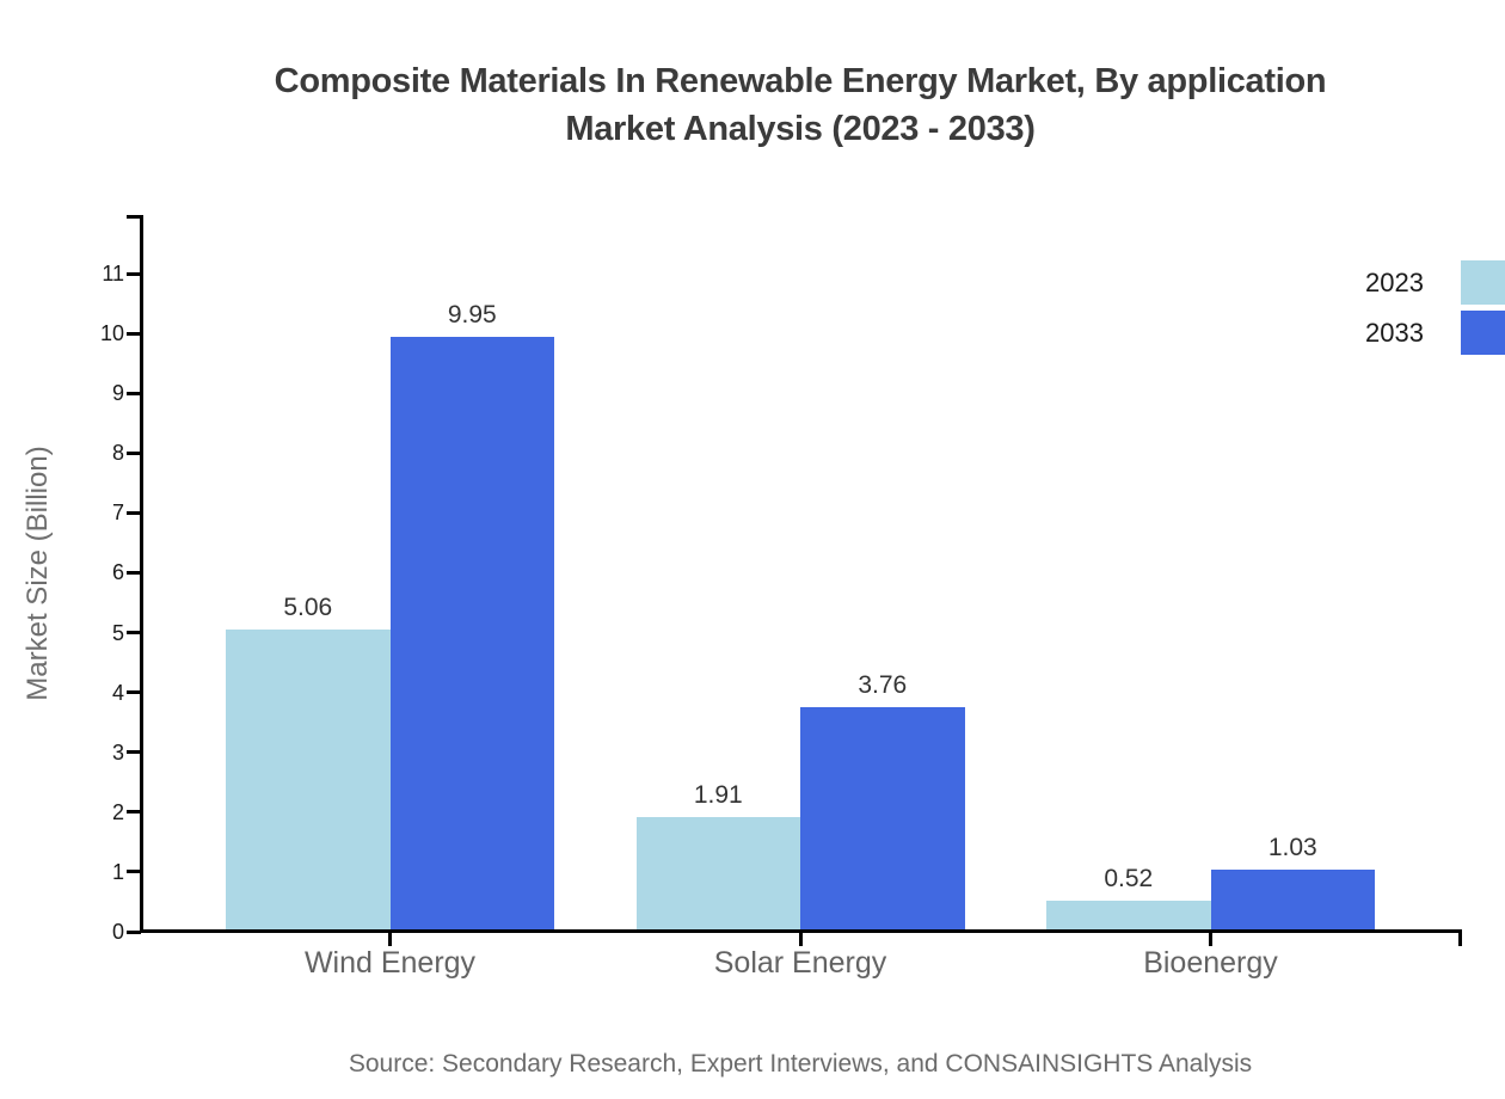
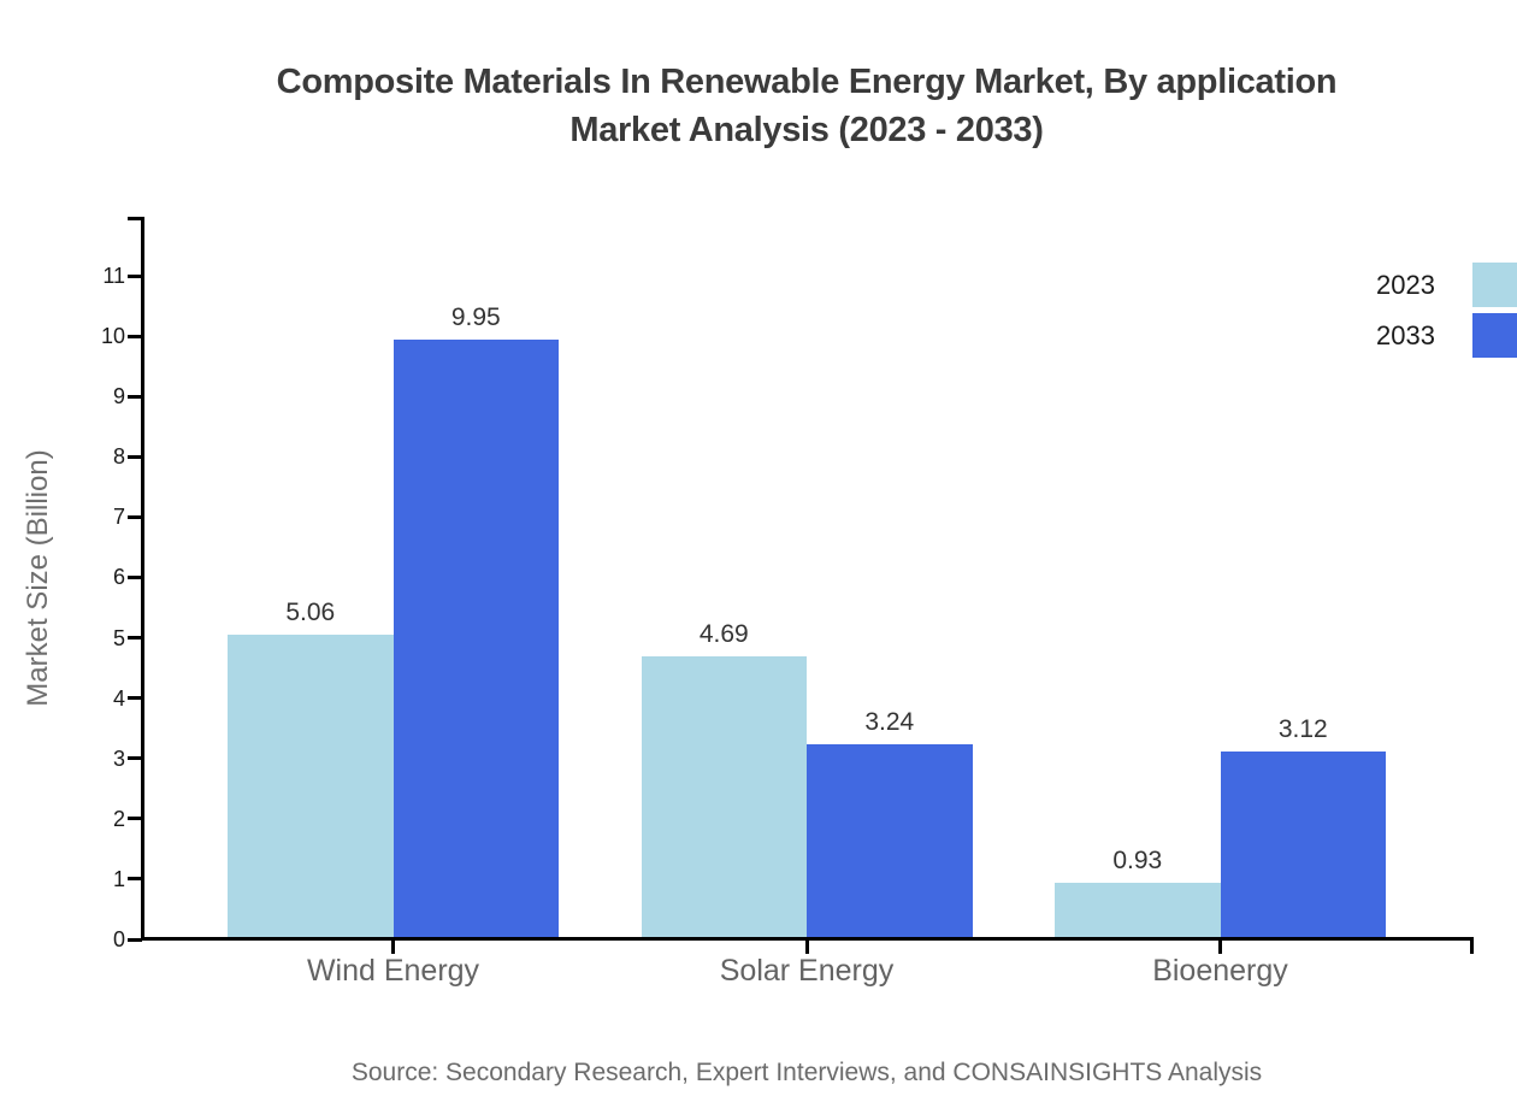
2023/Solar Energy: 1.91 -> 4.69
2033/Solar Energy: 3.76 -> 3.24
2023/Bioenergy: 0.52 -> 0.93
2033/Bioenergy: 1.03 -> 3.12
